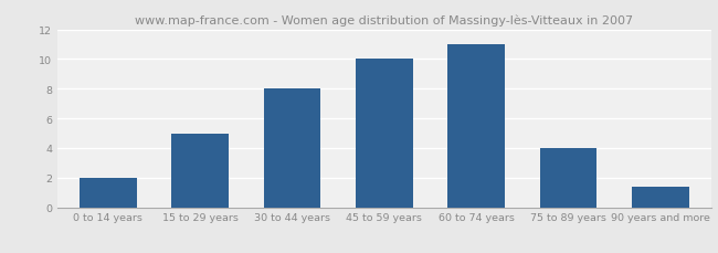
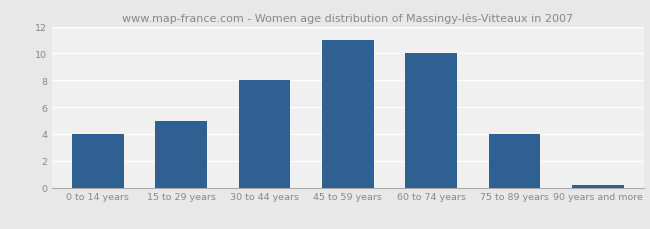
0 to 14 years: 2.0 -> 4.0
45 to 59 years: 10.0 -> 11.0
60 to 74 years: 11.0 -> 10.0
90 years and more: 1.4 -> 0.2
